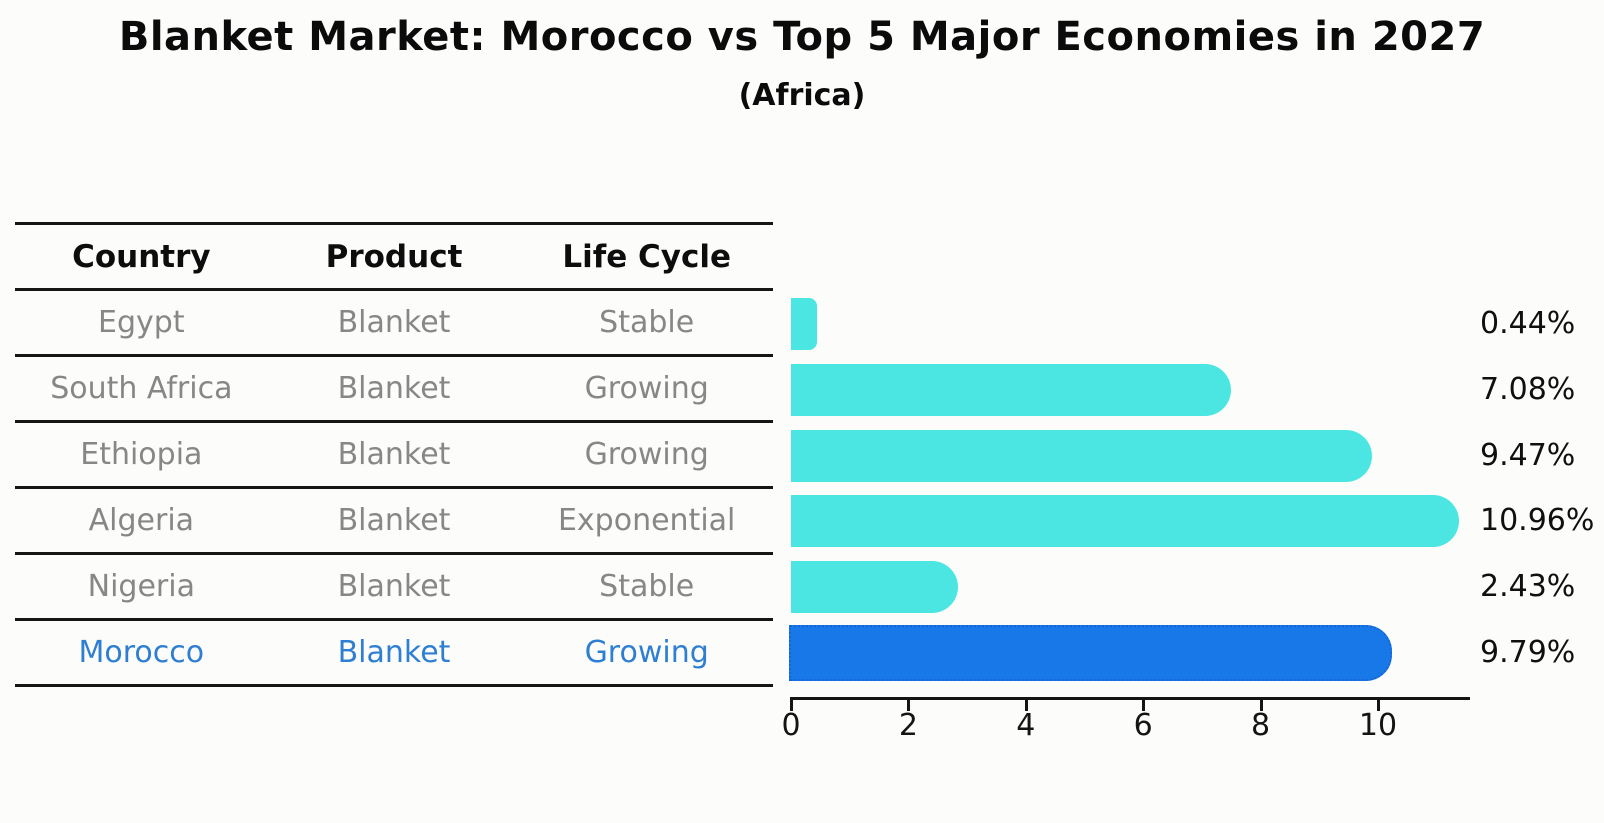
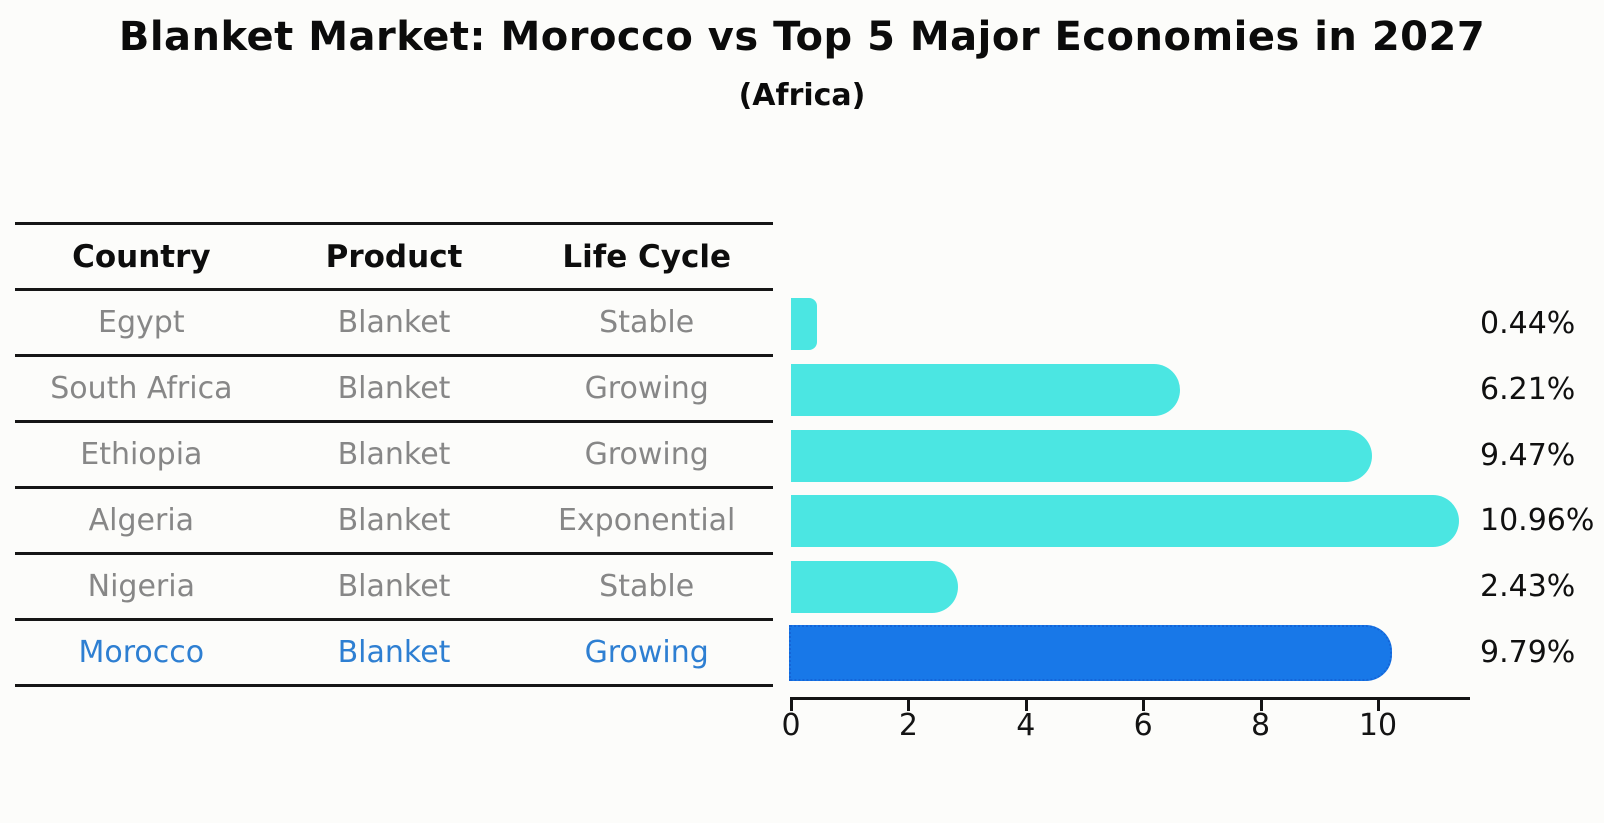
South Africa: 7.08% -> 6.21%
